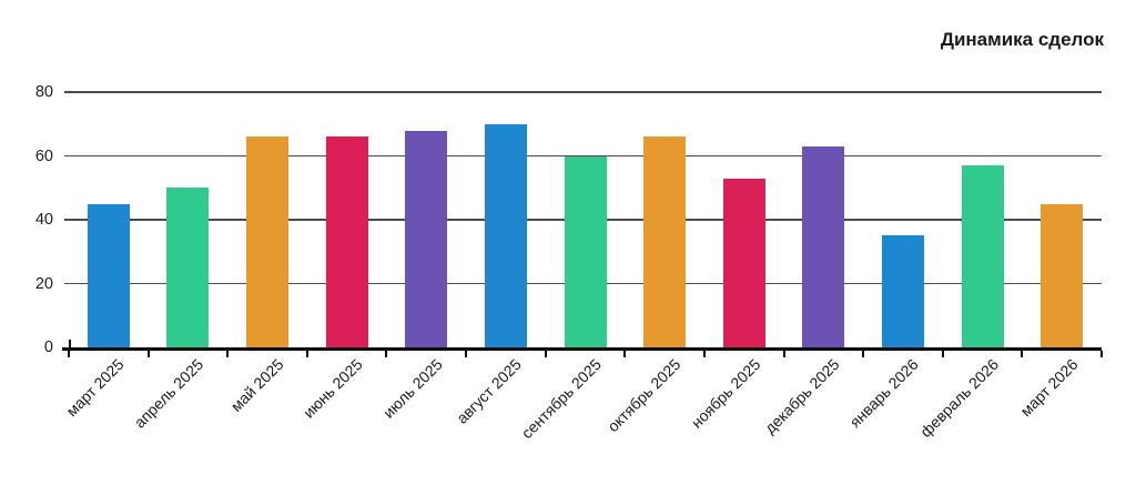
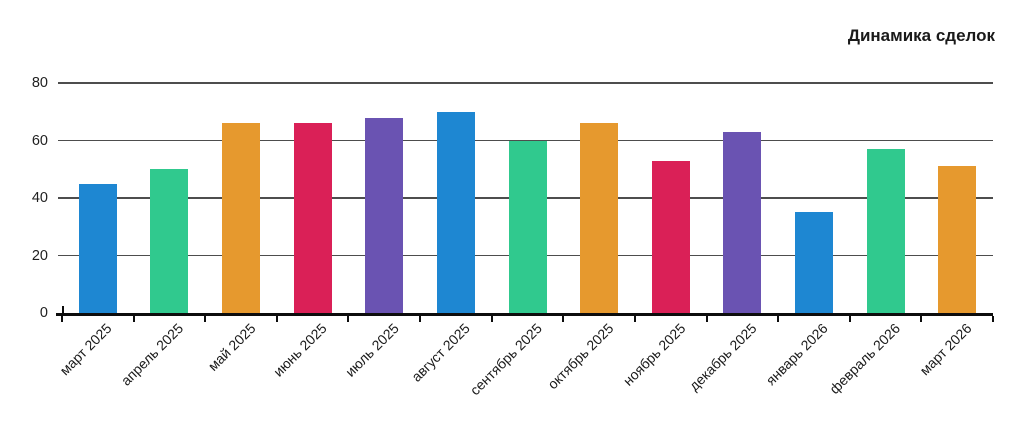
март 2026: 45 -> 51
